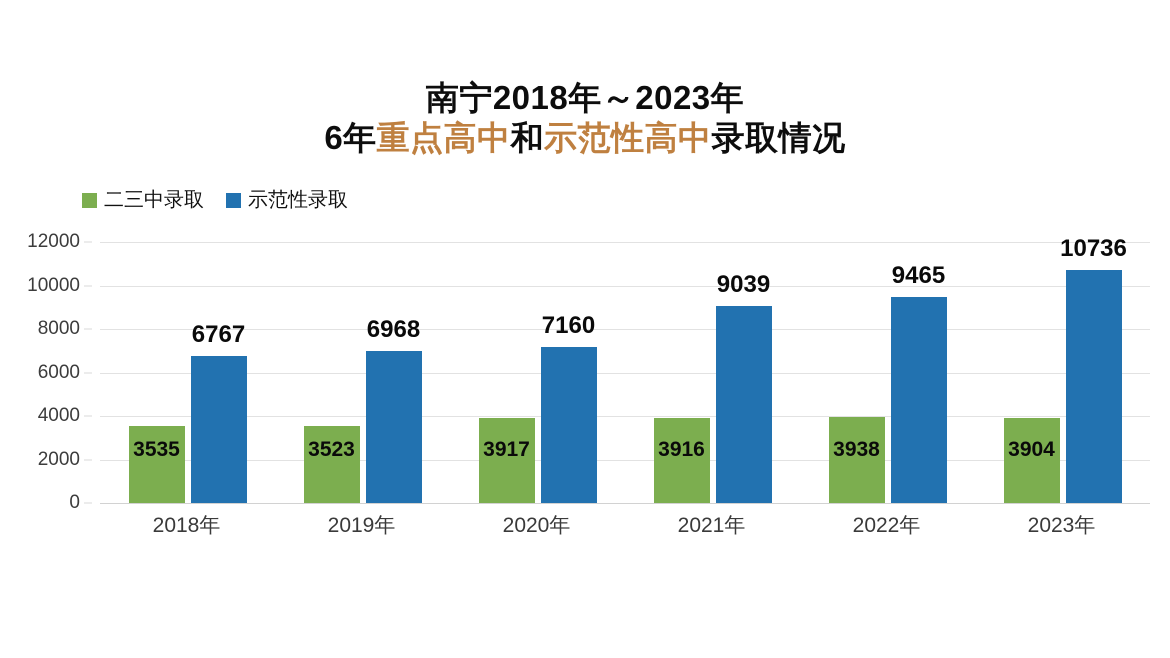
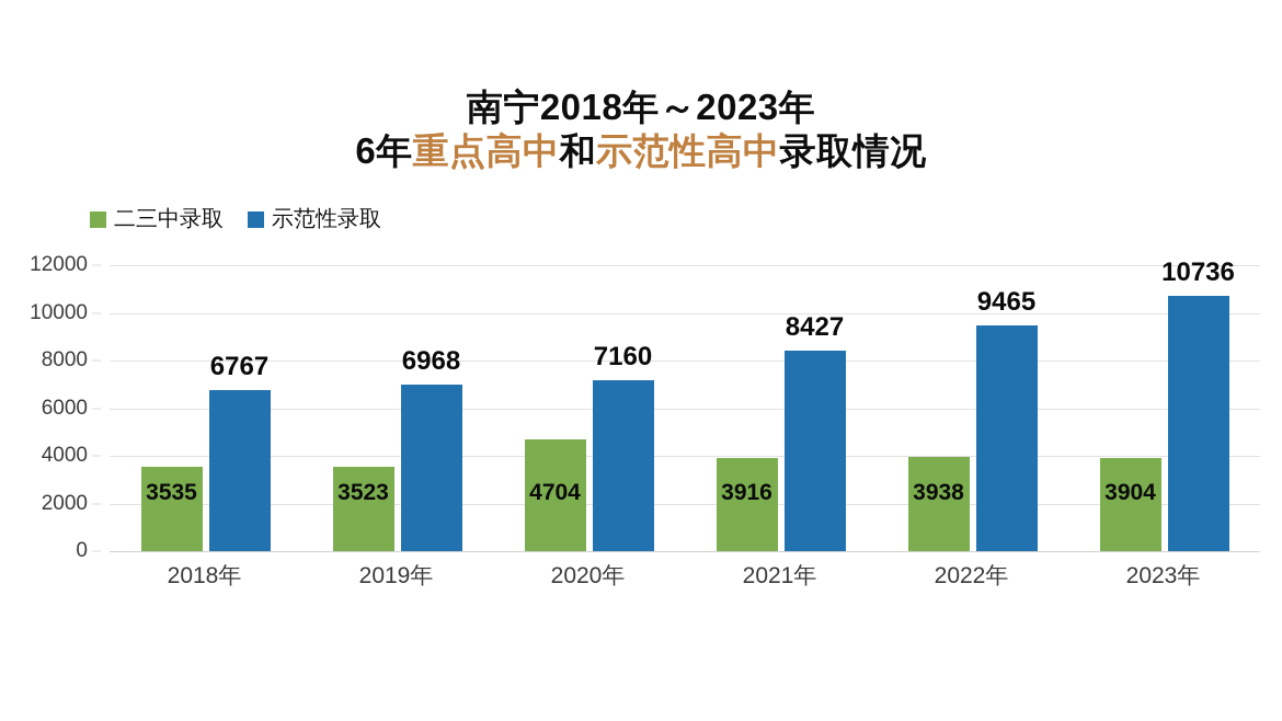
二三中录取/2020年: 3917 -> 4704
示范性录取/2021年: 9039 -> 8427
